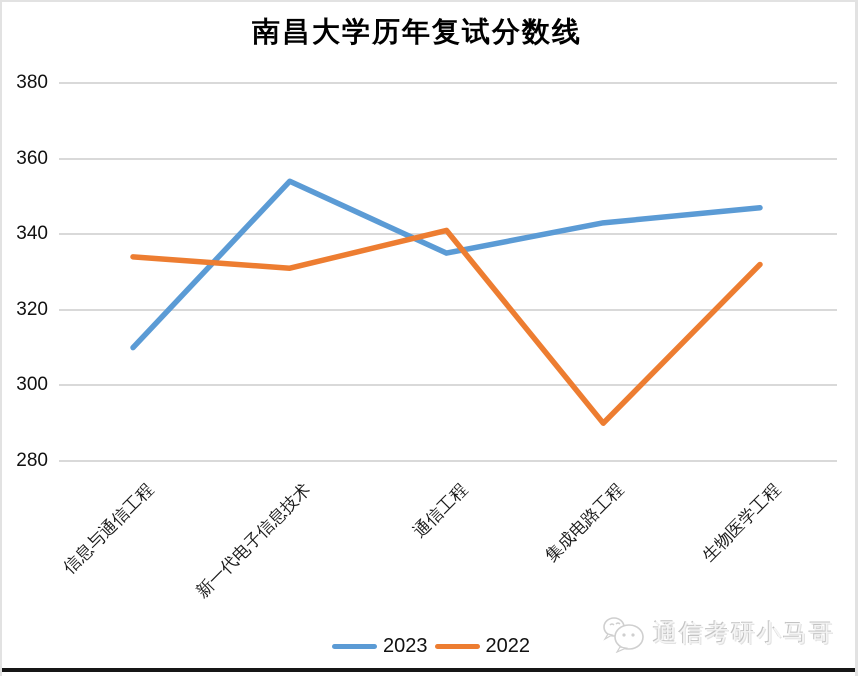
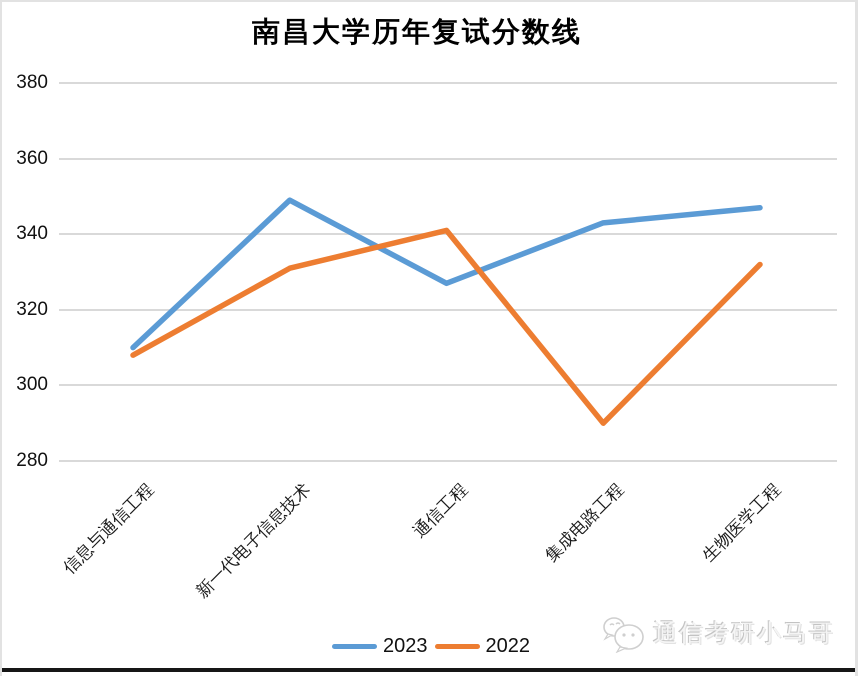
2022/信息与通信工程: 334 -> 308
2023/新一代电子信息技术: 354 -> 349
2023/通信工程: 335 -> 327
